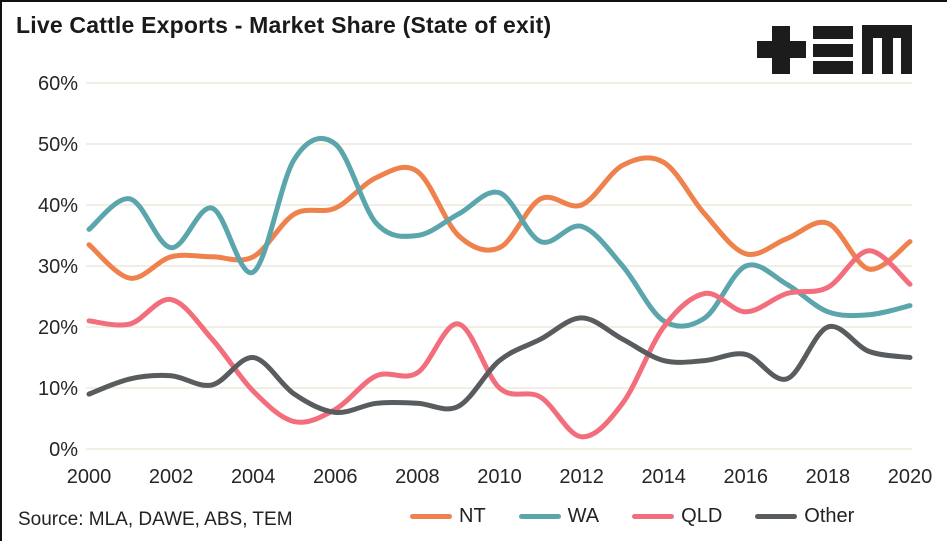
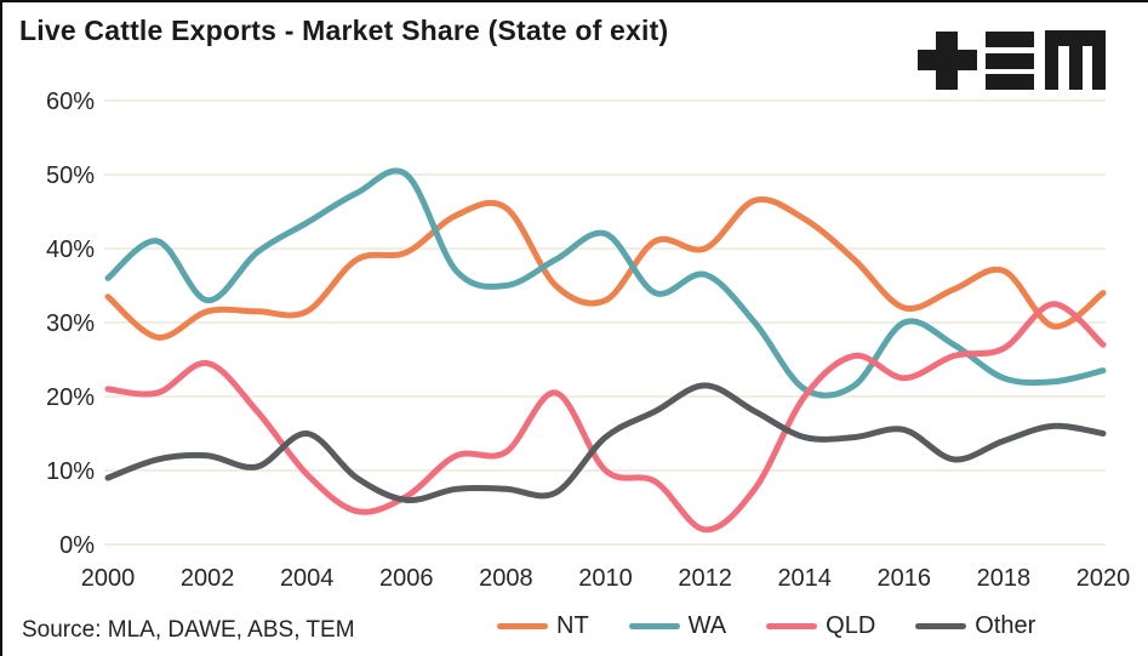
WA/2004: 29% -> 44%
NT/2014: 47% -> 44%
Other/2018: 20% -> 14%
